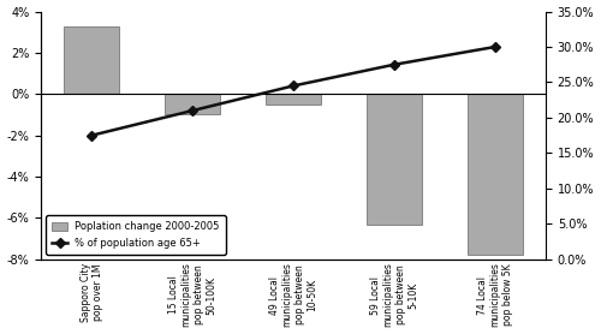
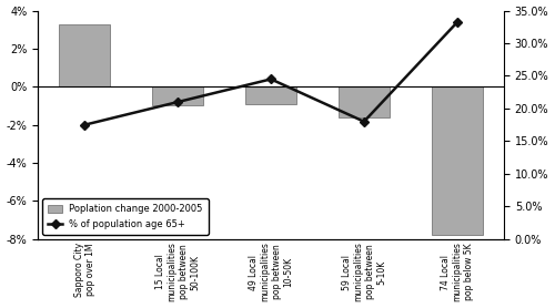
Poplation change 2000-2005/49 Local municipalities pop between 10-50K: -0.5% -> -0.9%
Poplation change 2000-2005/59 Local municipalities pop between 5-10K: -6.3% -> -1.6%
% of population age 65+/59 Local municipalities pop between 5-10K: 27.5% -> 18.0%
% of population age 65+/74 Local municipalities pop below 5K: 30.0% -> 33.2%
